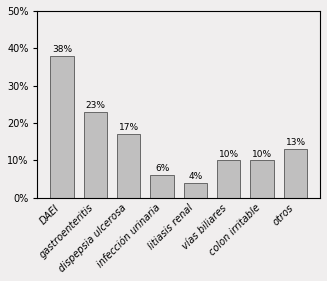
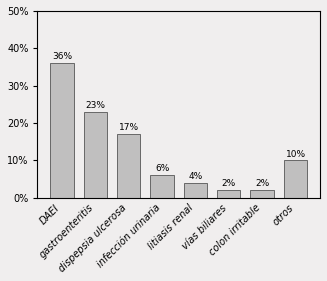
DAEI: 38% -> 36%
vías biliares: 10% -> 2%
colon irritable: 10% -> 2%
otros: 13% -> 10%
